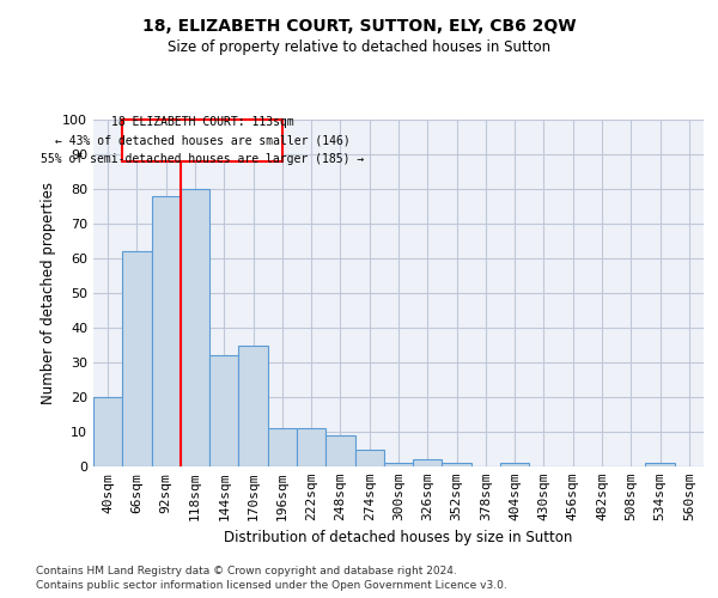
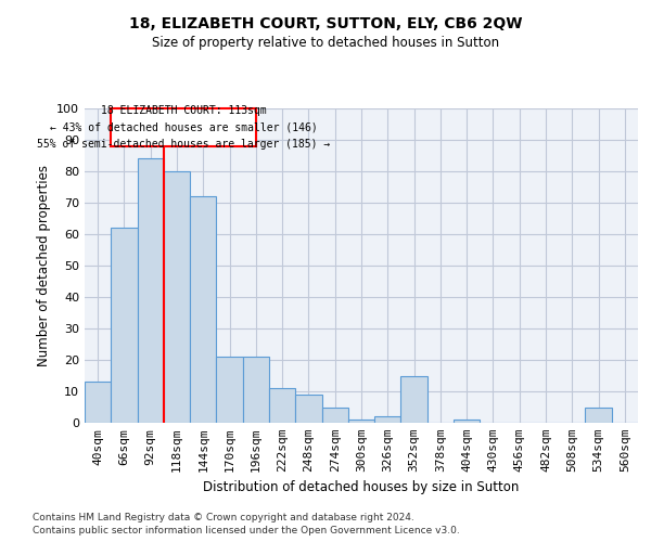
40sqm: 20 -> 13
92sqm: 78 -> 84
144sqm: 32 -> 72
170sqm: 35 -> 21
196sqm: 11 -> 21
352sqm: 1 -> 15
534sqm: 1 -> 5
